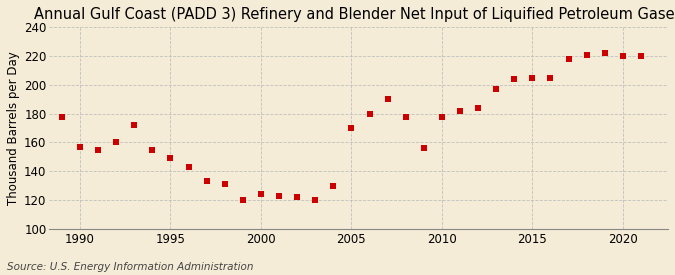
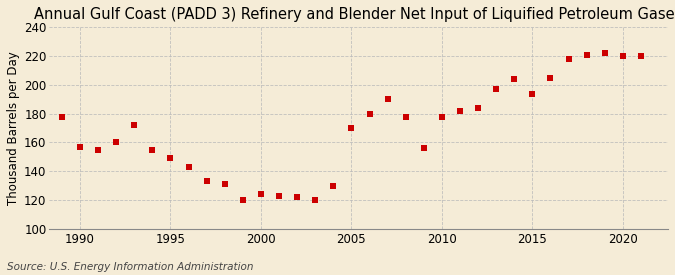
2015: 205 -> 194
